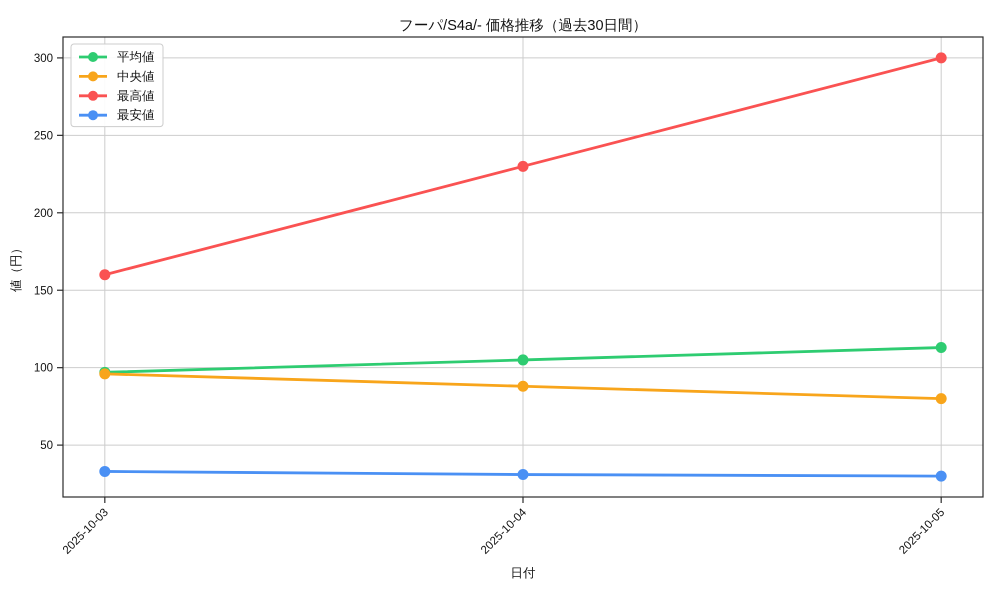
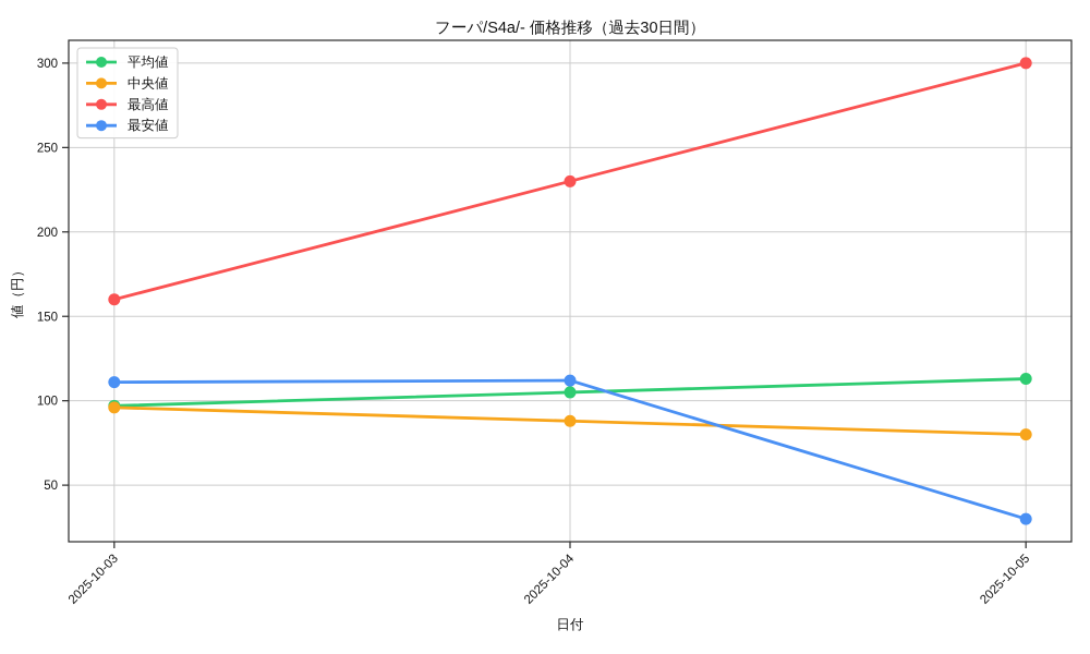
最安値/2025-10-03: 33 -> 111
最安値/2025-10-04: 31 -> 112
